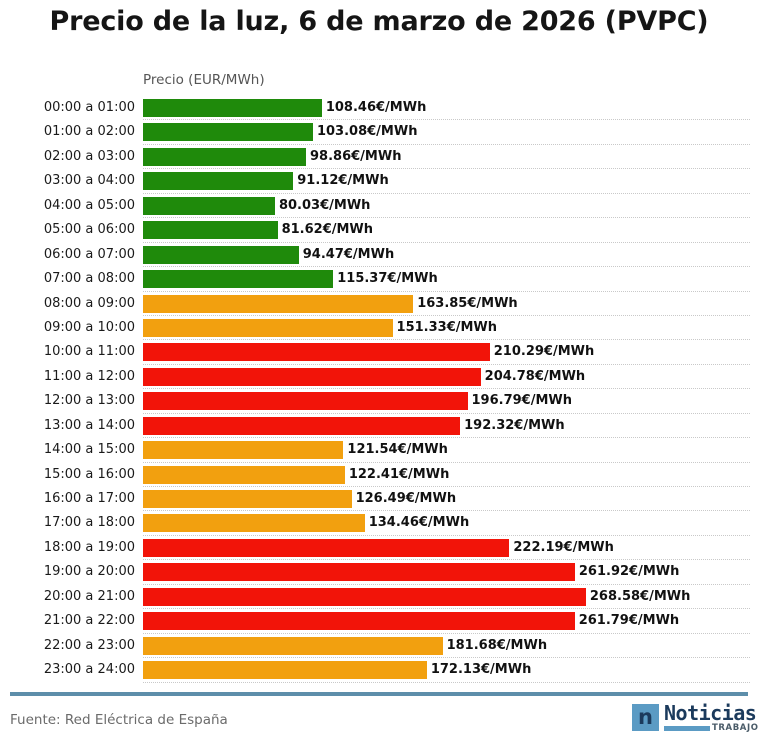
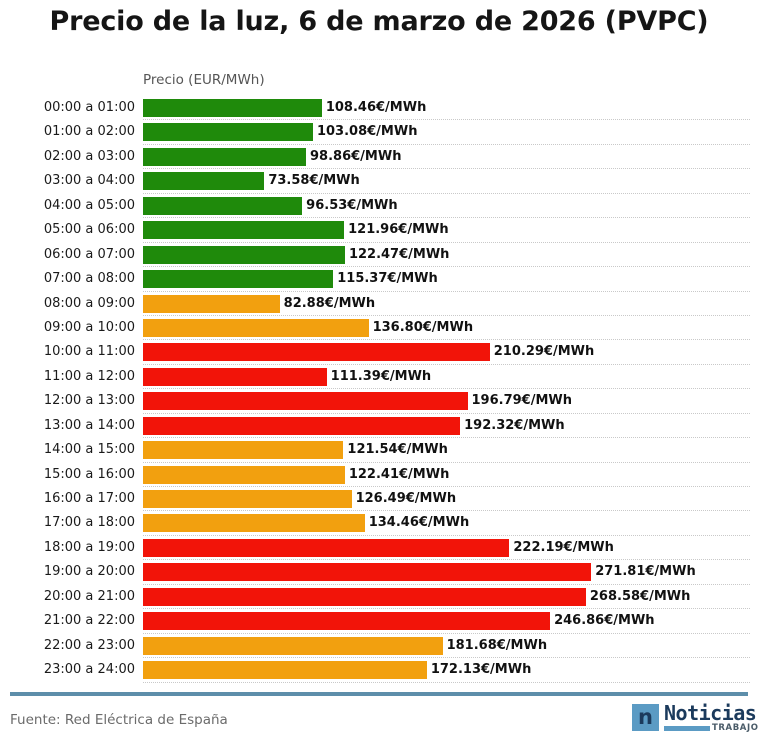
03:00 a 04:00: 91.12 -> 73.58
04:00 a 05:00: 80.03 -> 96.53
05:00 a 06:00: 81.62 -> 121.96
06:00 a 07:00: 94.47 -> 122.47
08:00 a 09:00: 163.85 -> 82.88
09:00 a 10:00: 151.33 -> 136.80
11:00 a 12:00: 204.78 -> 111.39
19:00 a 20:00: 261.92 -> 271.81
21:00 a 22:00: 261.79 -> 246.86
